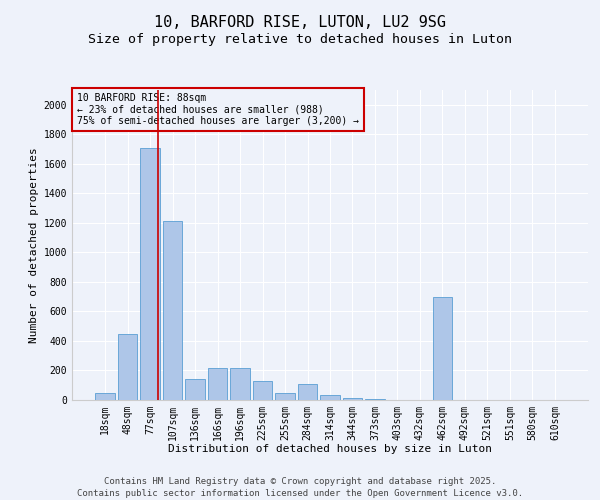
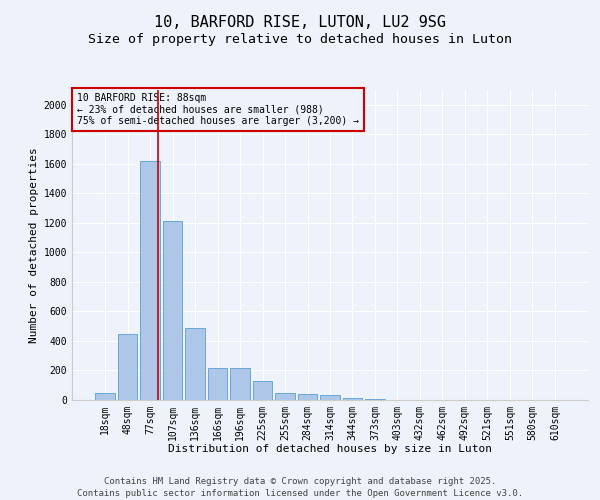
77sqm: 1710 -> 1620
136sqm: 140 -> 490
284sqm: 110 -> 40
462sqm: 700 -> 0
